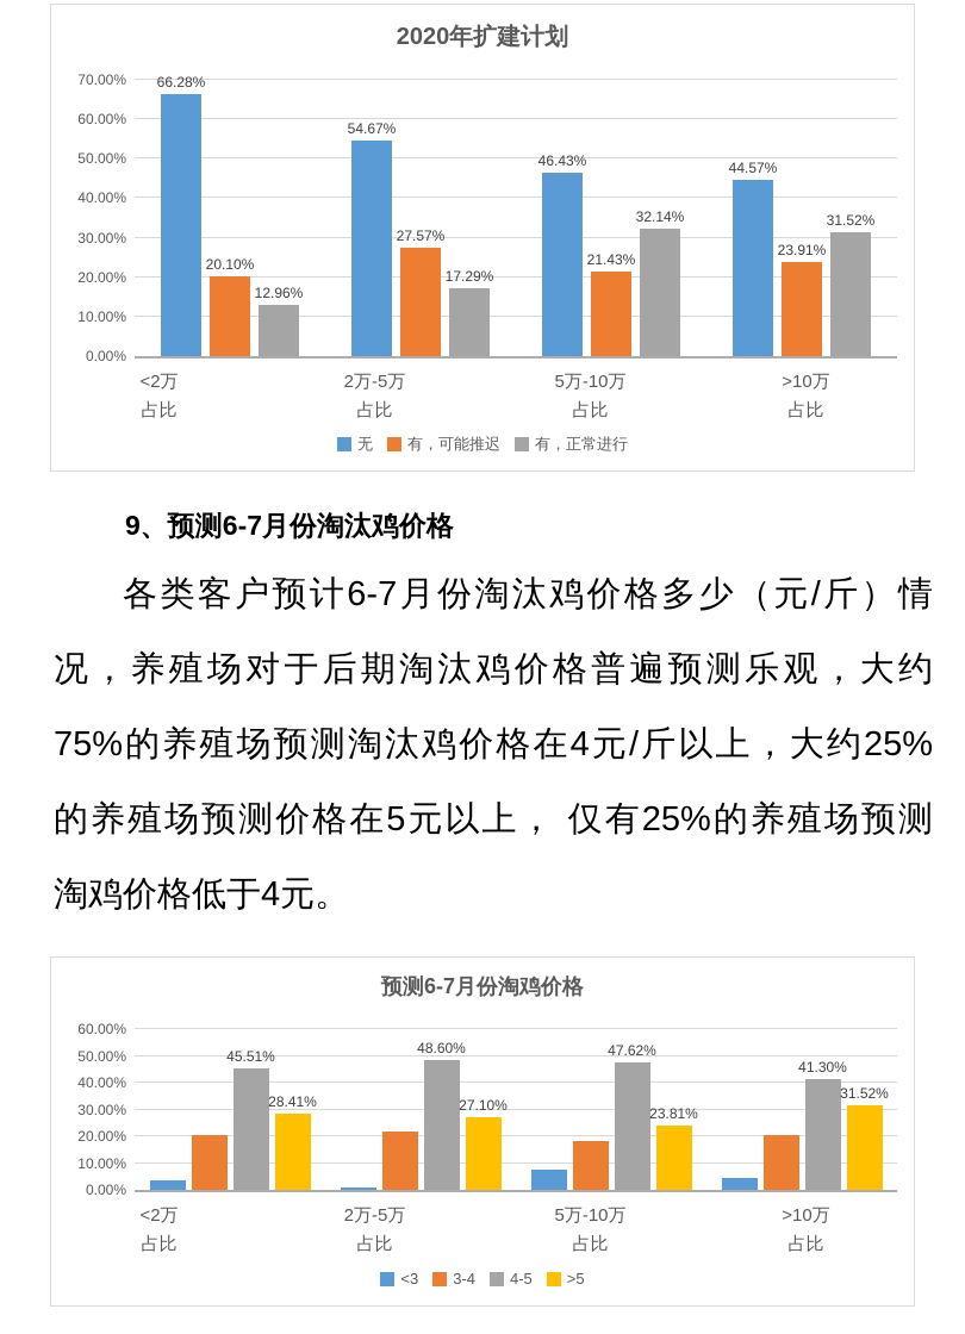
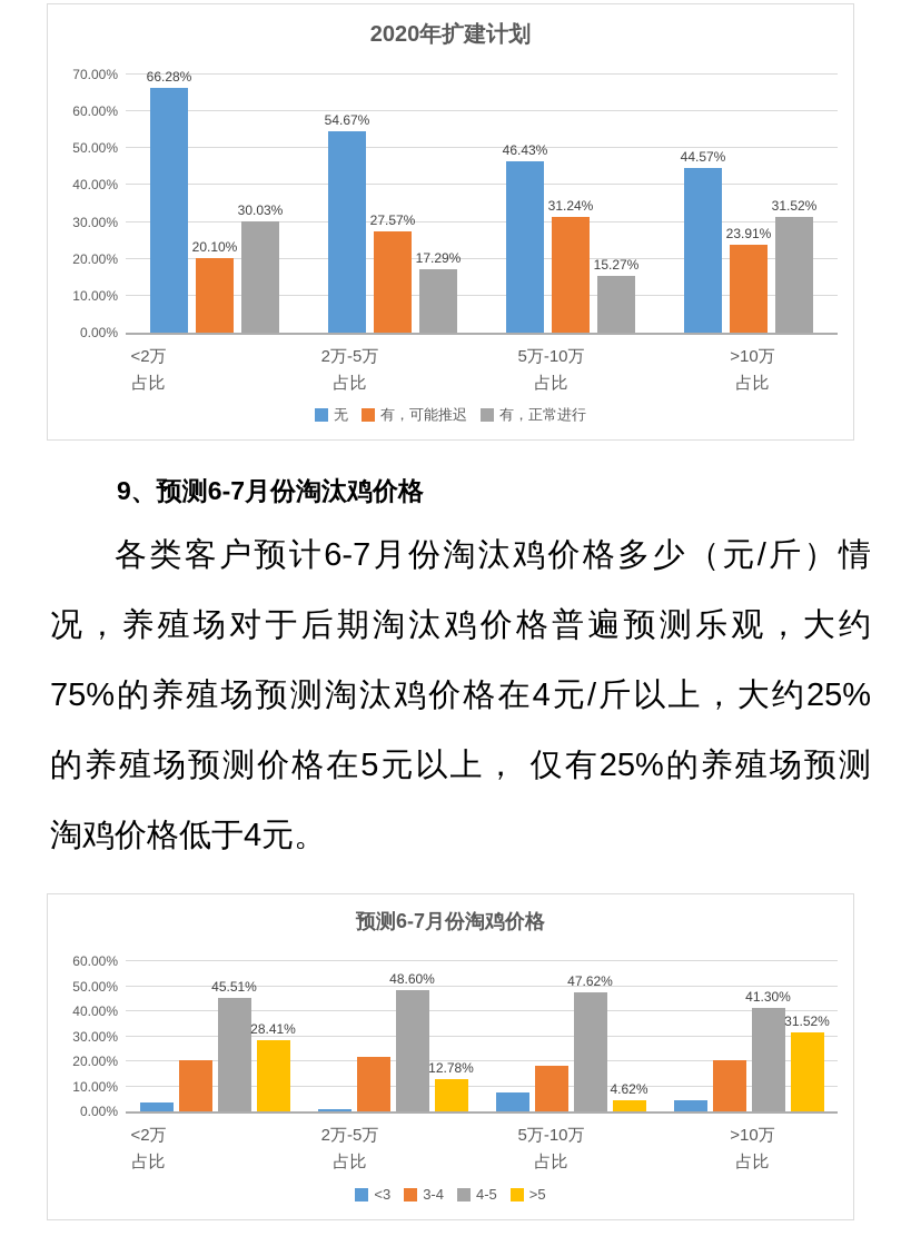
2020年扩建计划/有，正常进行/<2万: 12.96% -> 30.03%
2020年扩建计划/有，可能推迟/5万-10万: 21.43% -> 31.24%
2020年扩建计划/有，正常进行/5万-10万: 32.14% -> 15.27%
预测6-7月份淘鸡价格/>5/2万-5万: 27.10% -> 12.78%
预测6-7月份淘鸡价格/>5/5万-10万: 23.81% -> 4.62%
